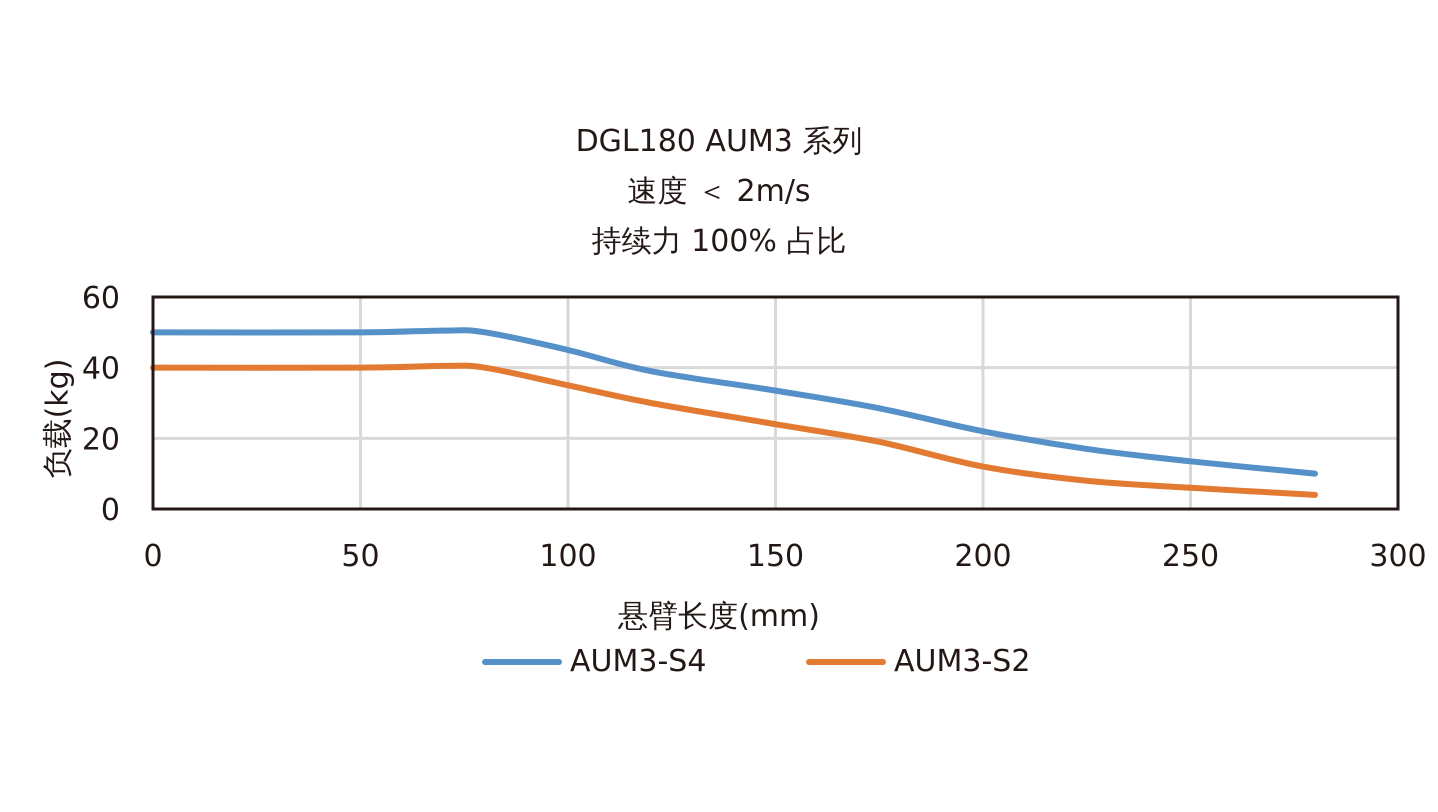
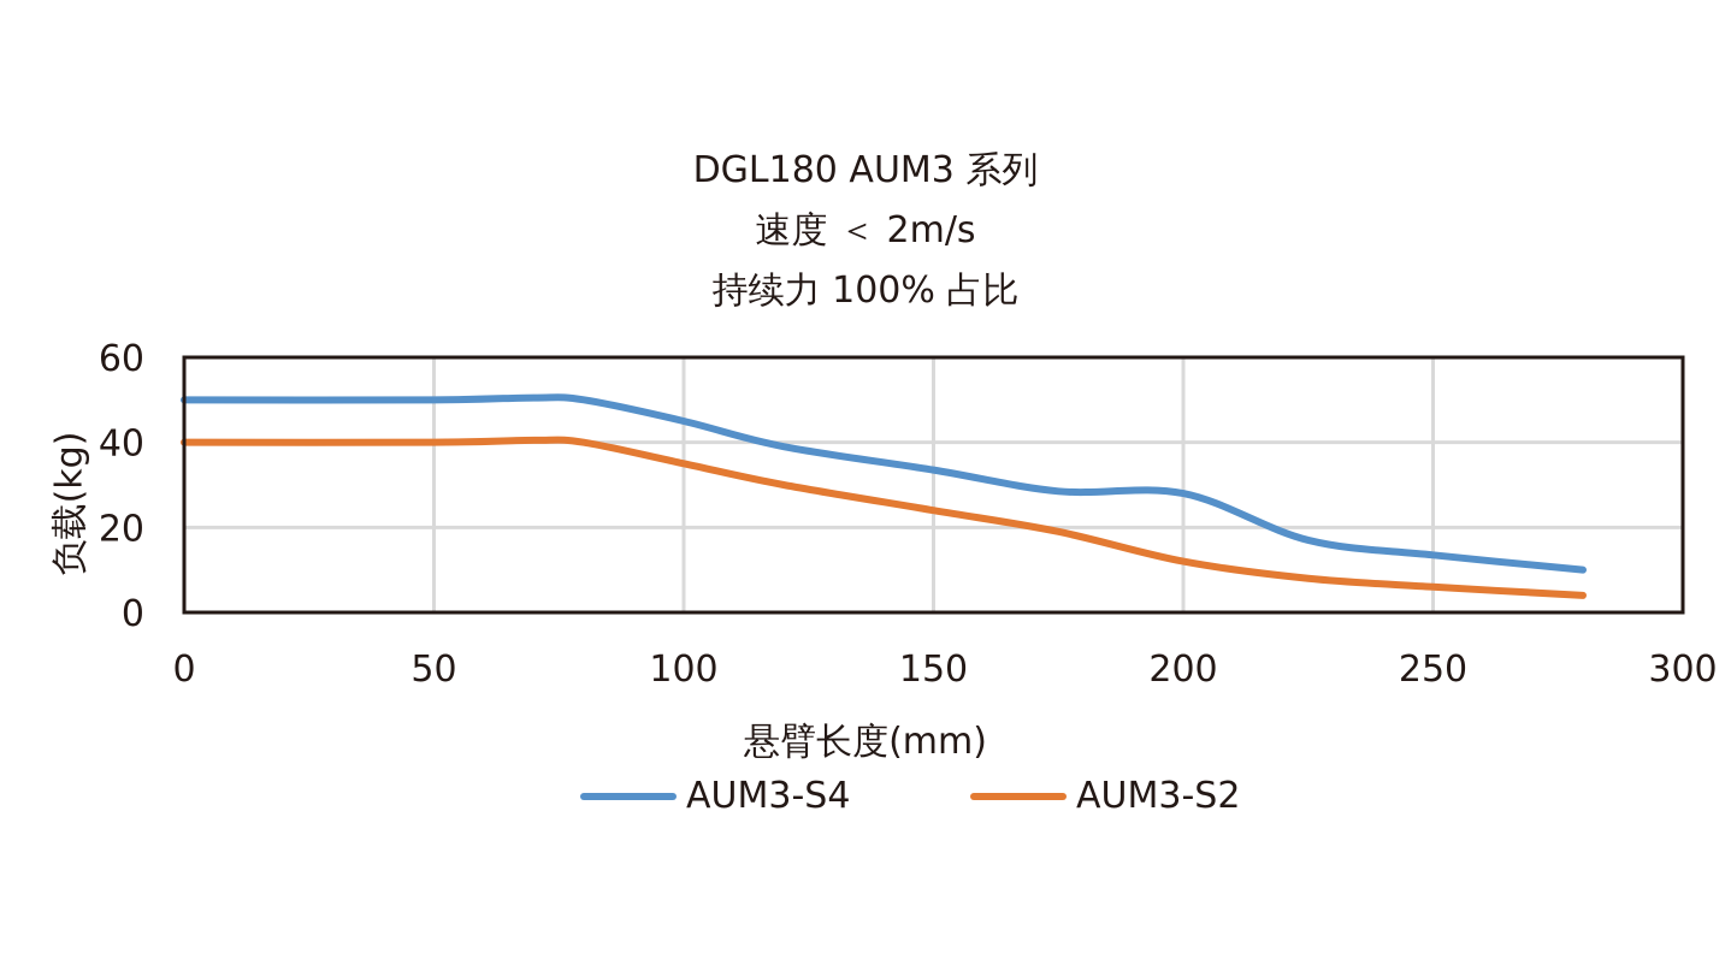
AUM3-S4/200: 22 -> 28
